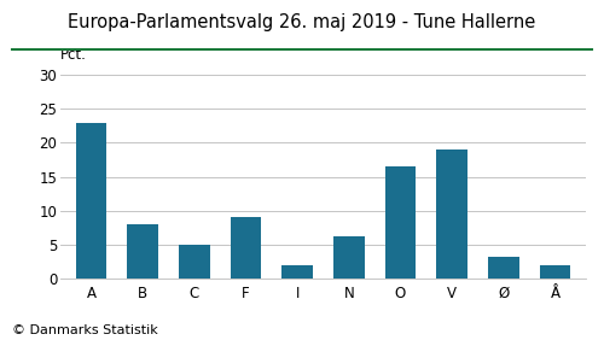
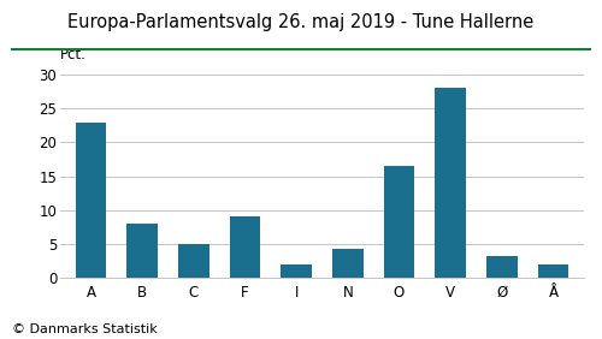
N: 6.2 -> 4.3
V: 19.0 -> 28.0
